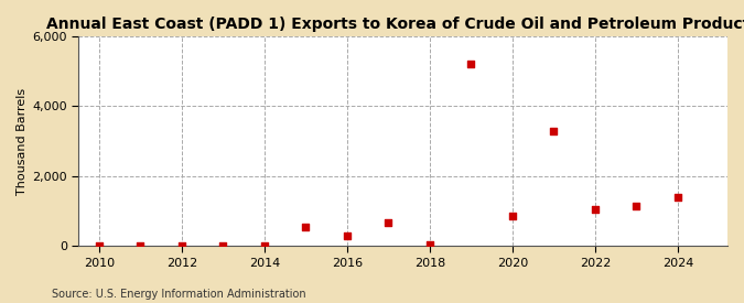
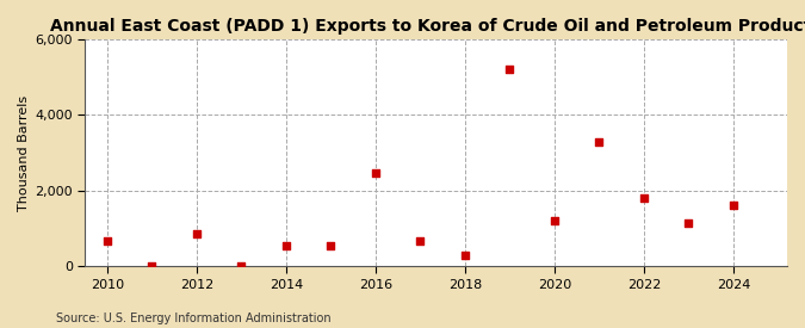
2010: 0 -> 650
2012: 10 -> 850
2014: 10 -> 550
2016: 280 -> 2,450
2018: 30 -> 300
2020: 850 -> 1,200
2022: 1,050 -> 1,800
2024: 1,400 -> 1,600
